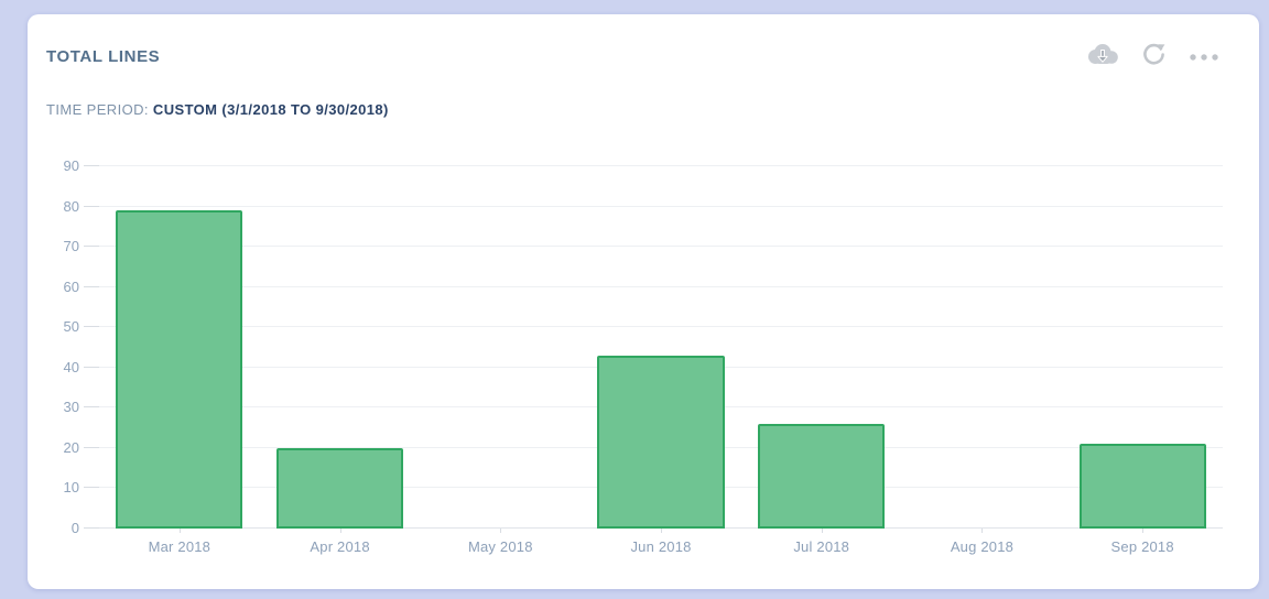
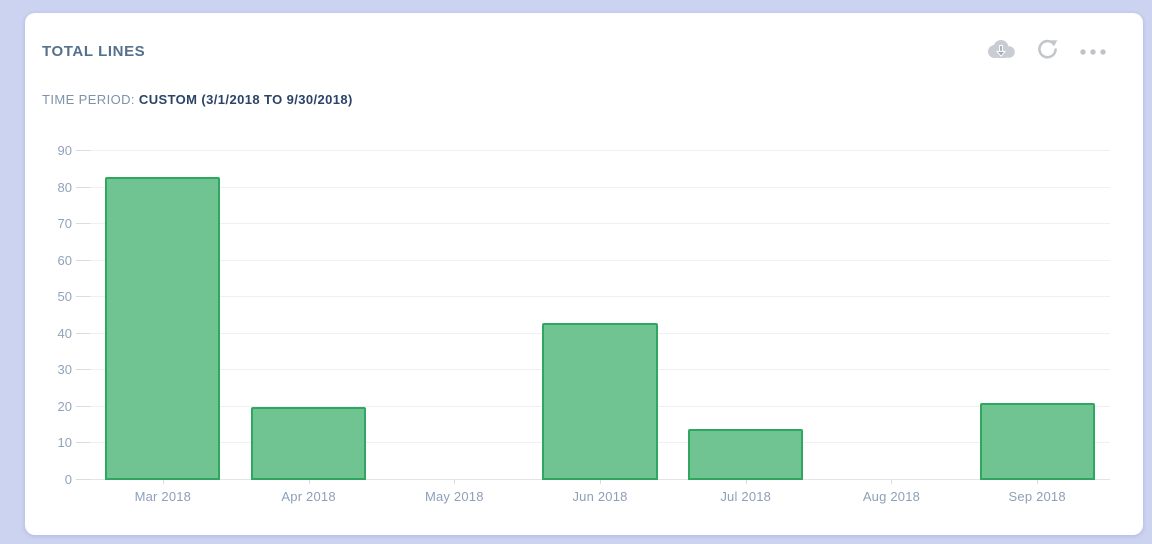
Mar 2018: 79 -> 83
Jul 2018: 26 -> 14
